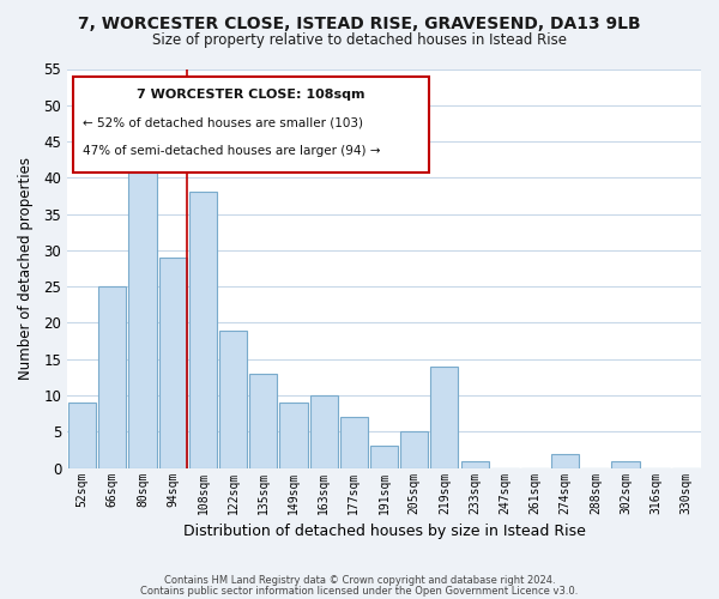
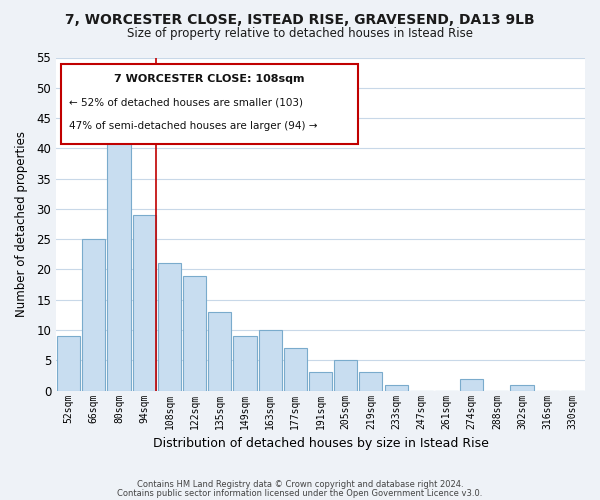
108sqm: 38 -> 21
219sqm: 14 -> 3
